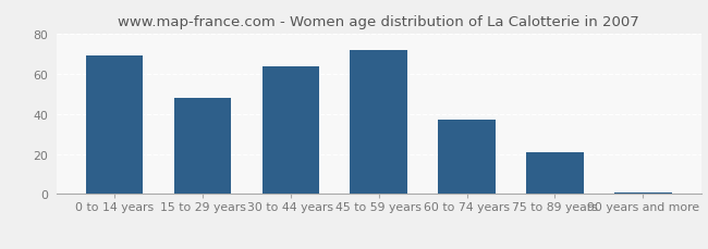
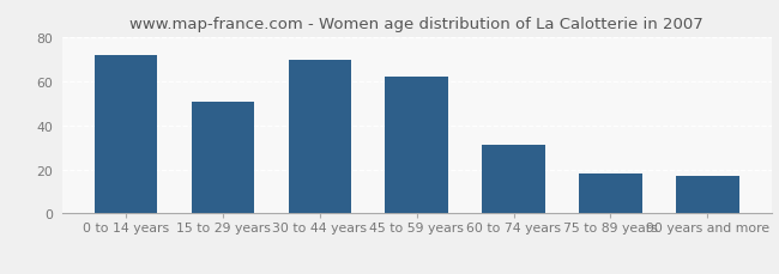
0 to 14 years: 69 -> 72
15 to 29 years: 48 -> 51
30 to 44 years: 64 -> 70
45 to 59 years: 72 -> 62
60 to 74 years: 37 -> 31
75 to 89 years: 21 -> 18
90 years and more: 1 -> 17
